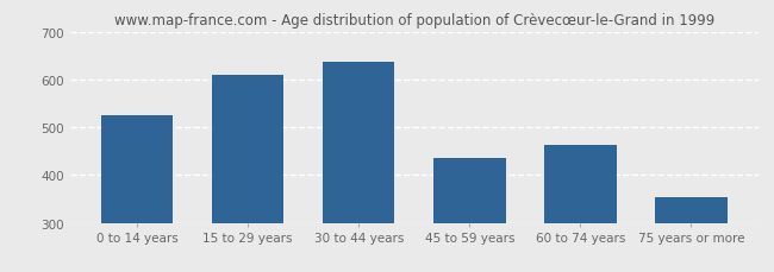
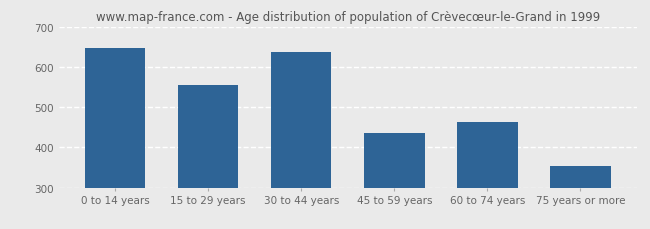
0 to 14 years: 525 -> 648
15 to 29 years: 610 -> 556
